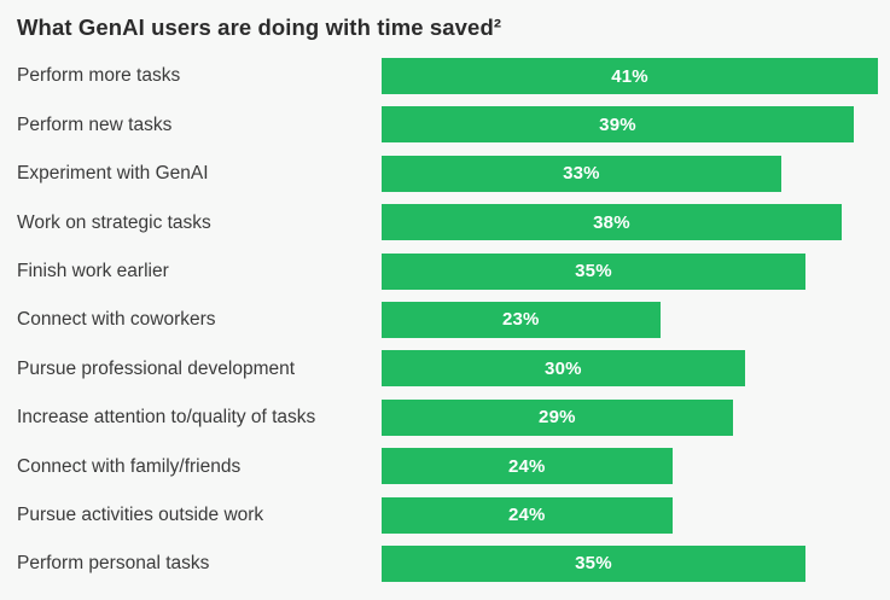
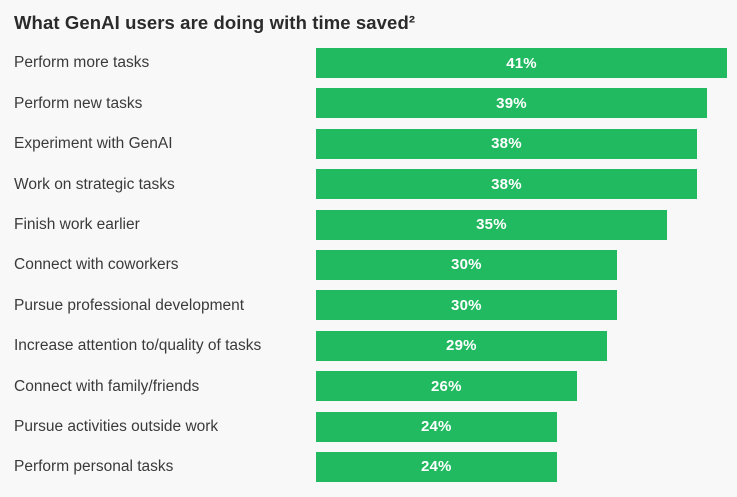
Experiment with GenAI: 33% -> 38%
Connect with coworkers: 23% -> 30%
Connect with family/friends: 24% -> 26%
Perform personal tasks: 35% -> 24%
